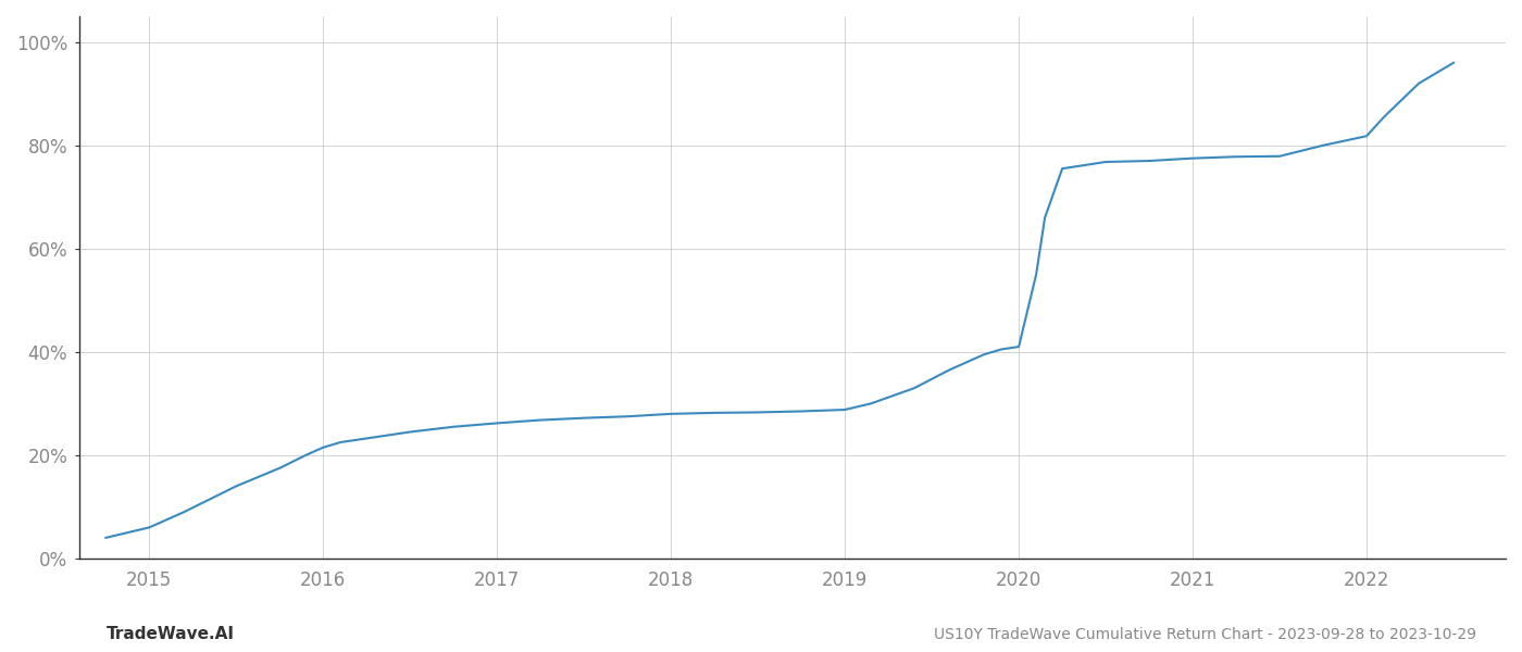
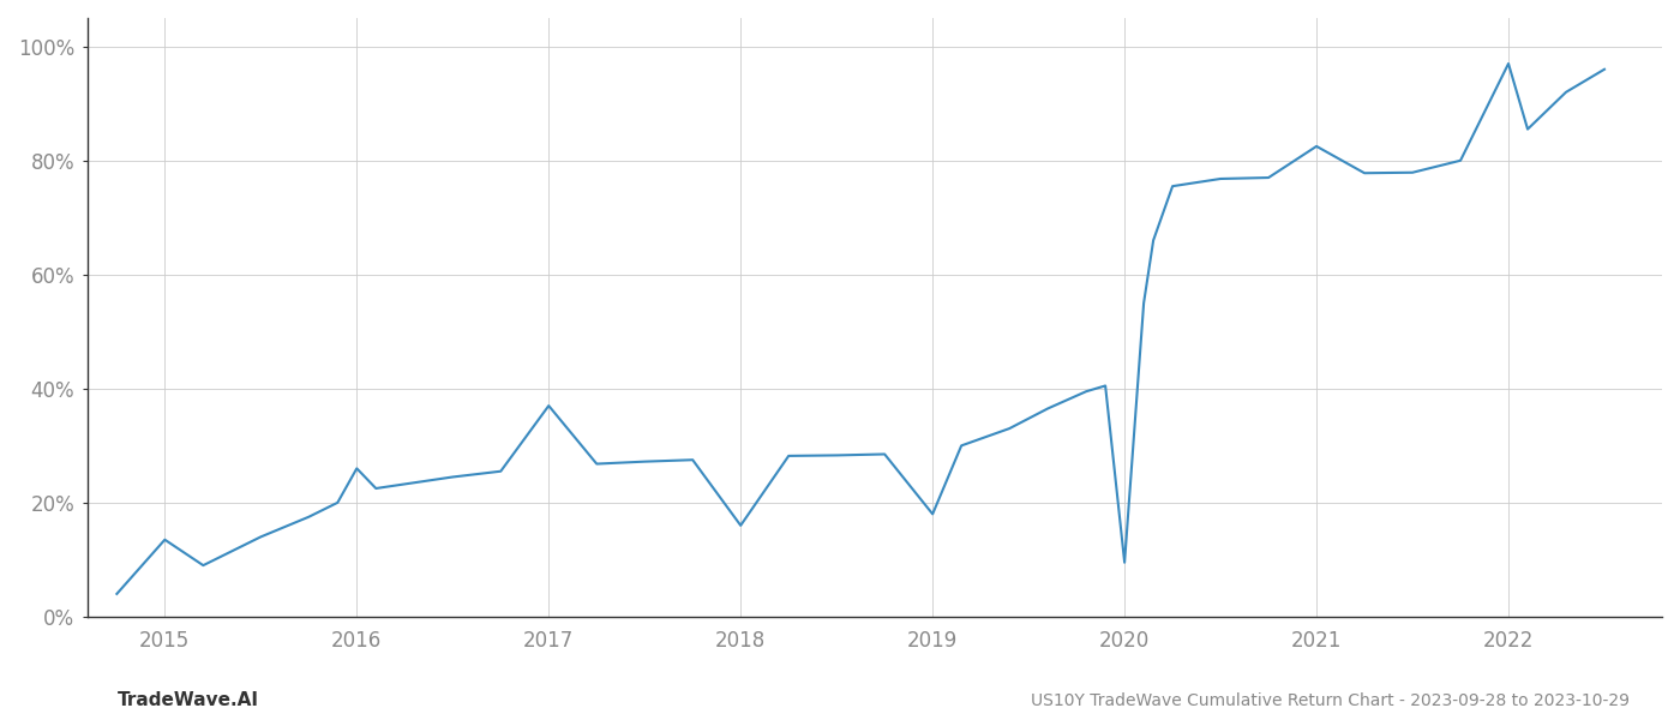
2015: 6.0% -> 13.5%
2016: 21.5% -> 26.0%
2017: 26.2% -> 37.0%
2018: 28.0% -> 16.0%
2019: 28.8% -> 18.0%
2020: 41.0% -> 9.5%
2021: 77.5% -> 82.5%
2022: 81.8% -> 97.0%
